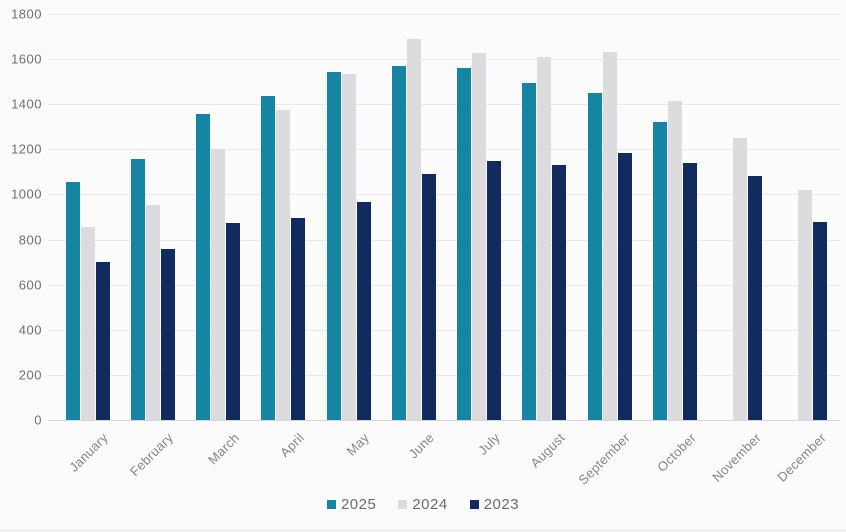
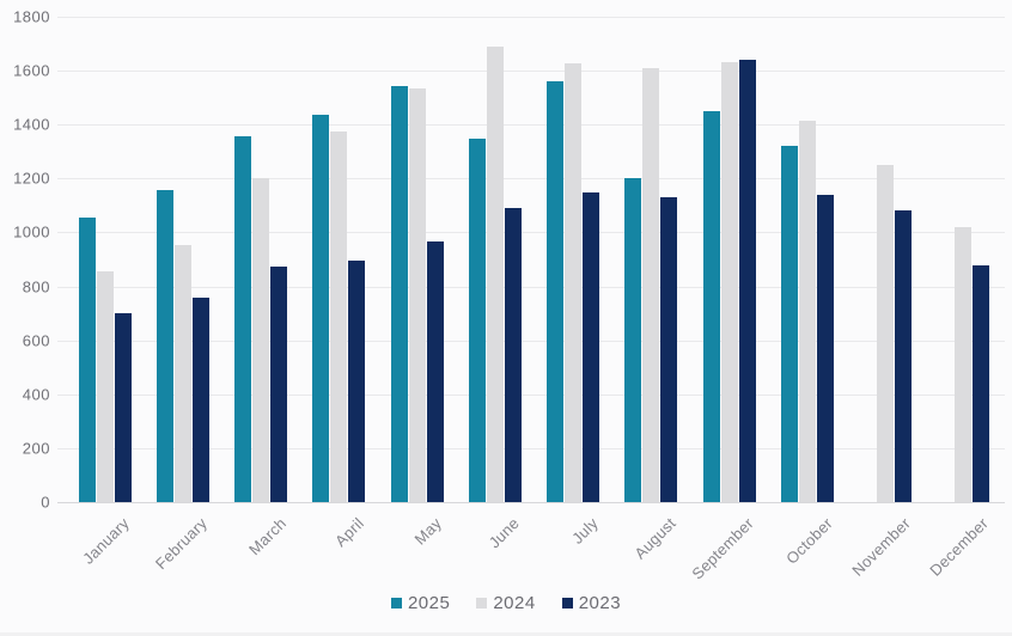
2025/June: 1570 -> 1350
2025/August: 1500 -> 1200
2023/September: 1180 -> 1640
